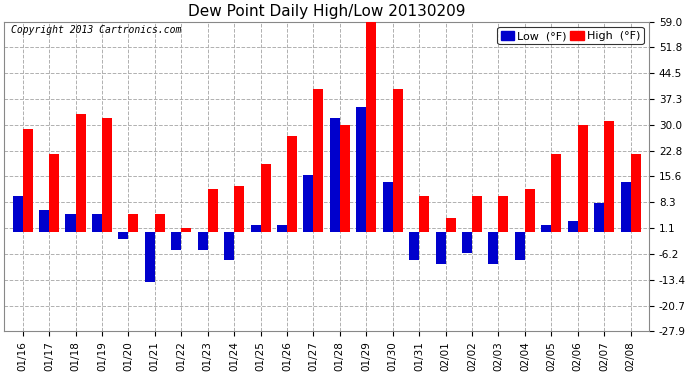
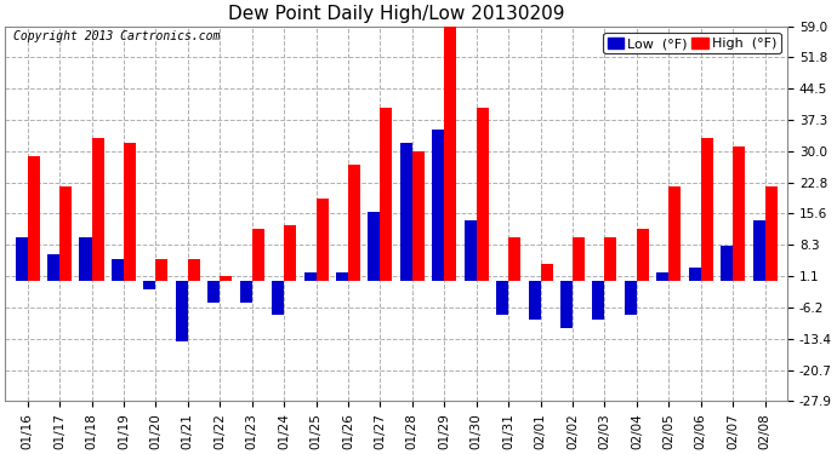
Low (°F)/01/18: 5 -> 10
Low (°F)/02/02: -6 -> -11
High (°F)/02/06: 30 -> 33
